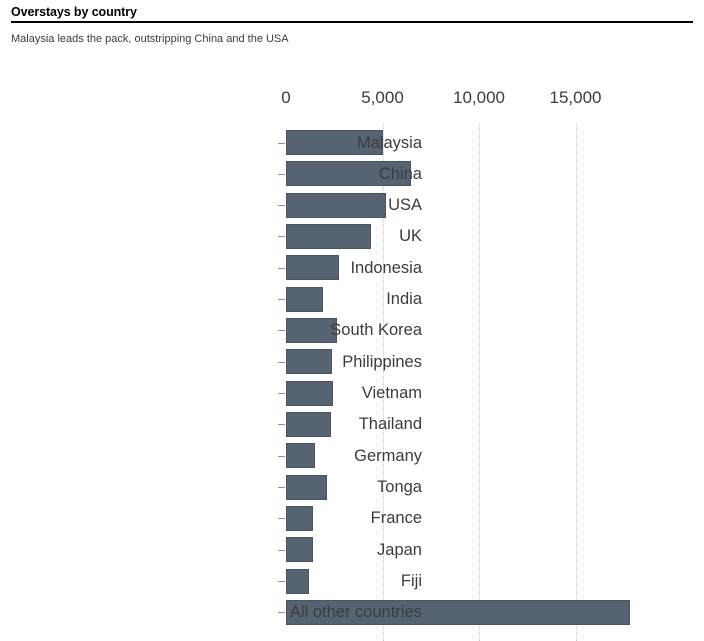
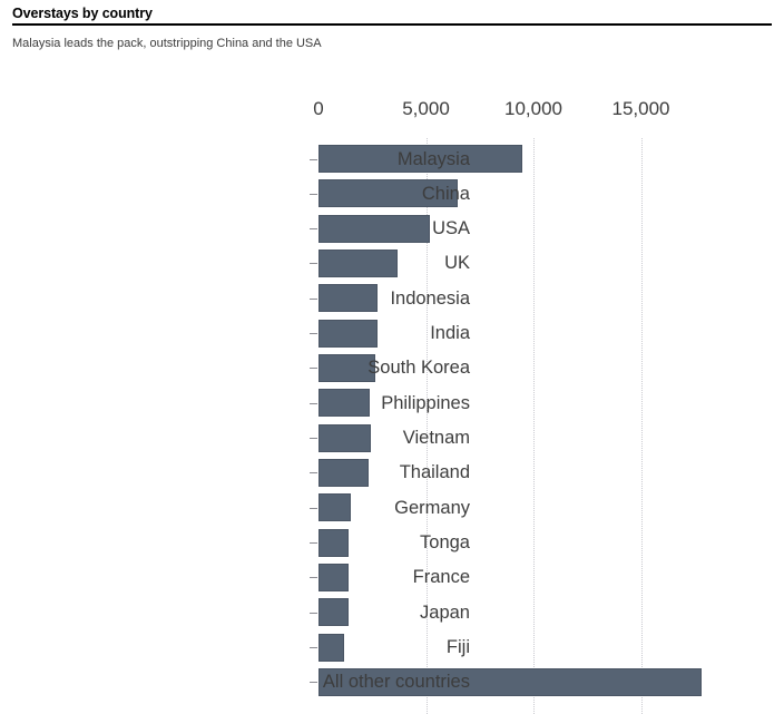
Malaysia: 5000 -> 9500
UK: 4400 -> 3700
India: 1900 -> 2800
Tonga: 2100 -> 1400
